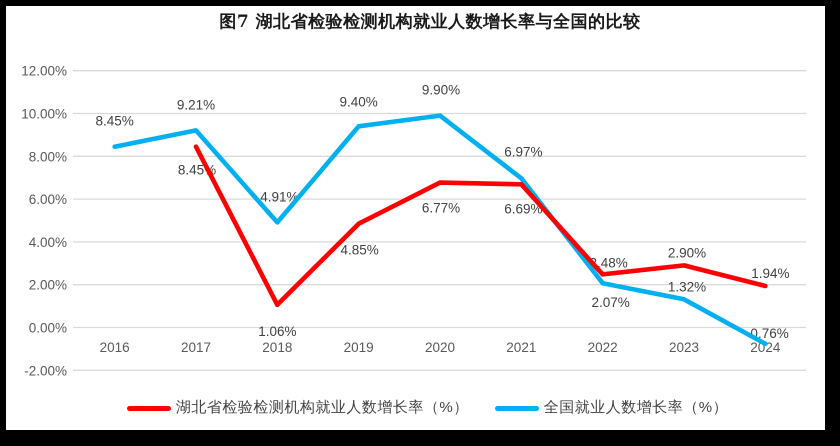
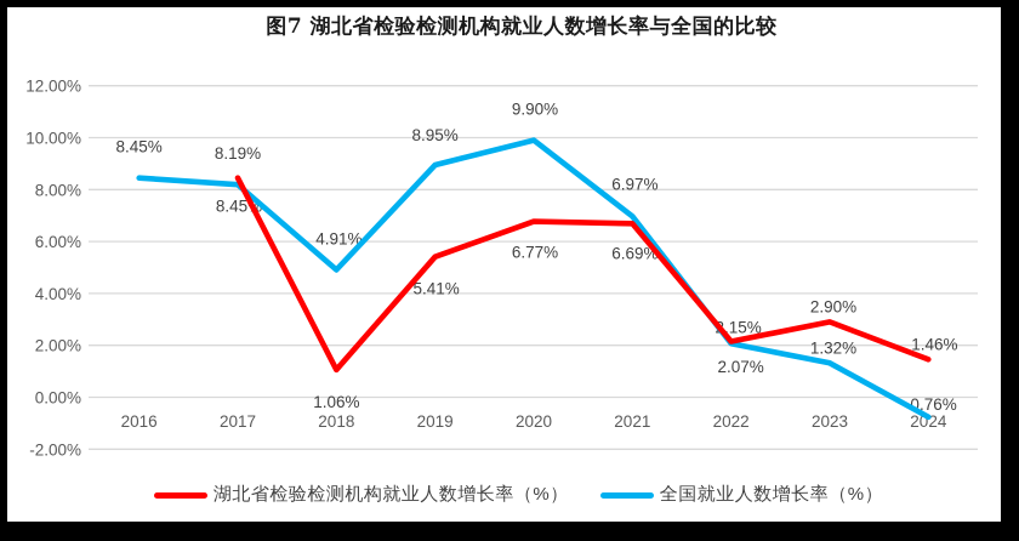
全国就业人数增长率（%）/2017: 9.21% -> 8.19%
湖北省检验检测机构就业人数增长率（%）/2019: 4.85% -> 5.41%
全国就业人数增长率（%）/2019: 9.40% -> 8.95%
湖北省检验检测机构就业人数增长率（%）/2022: 2.48% -> 2.15%
湖北省检验检测机构就业人数增长率（%）/2024: 1.94% -> 1.46%
